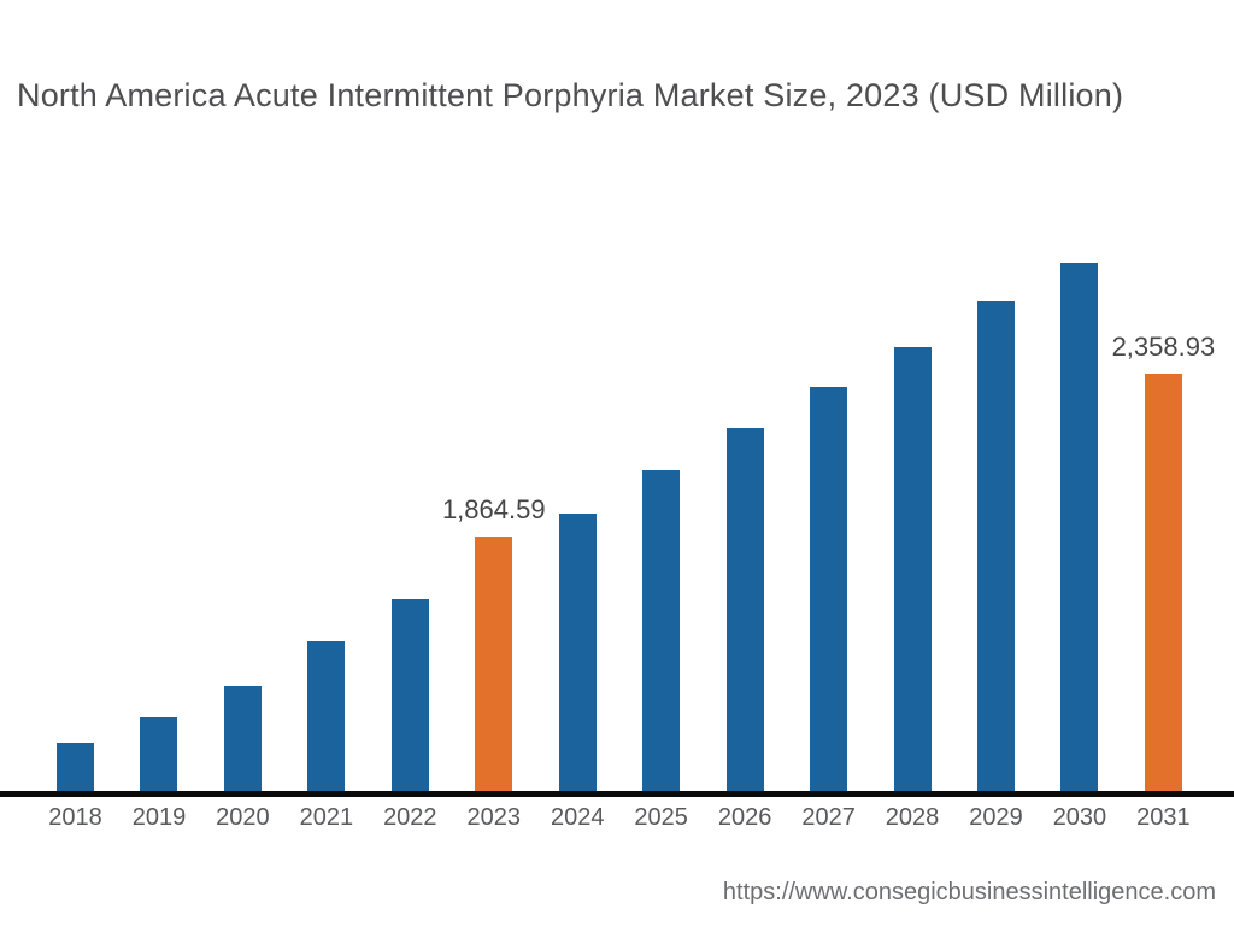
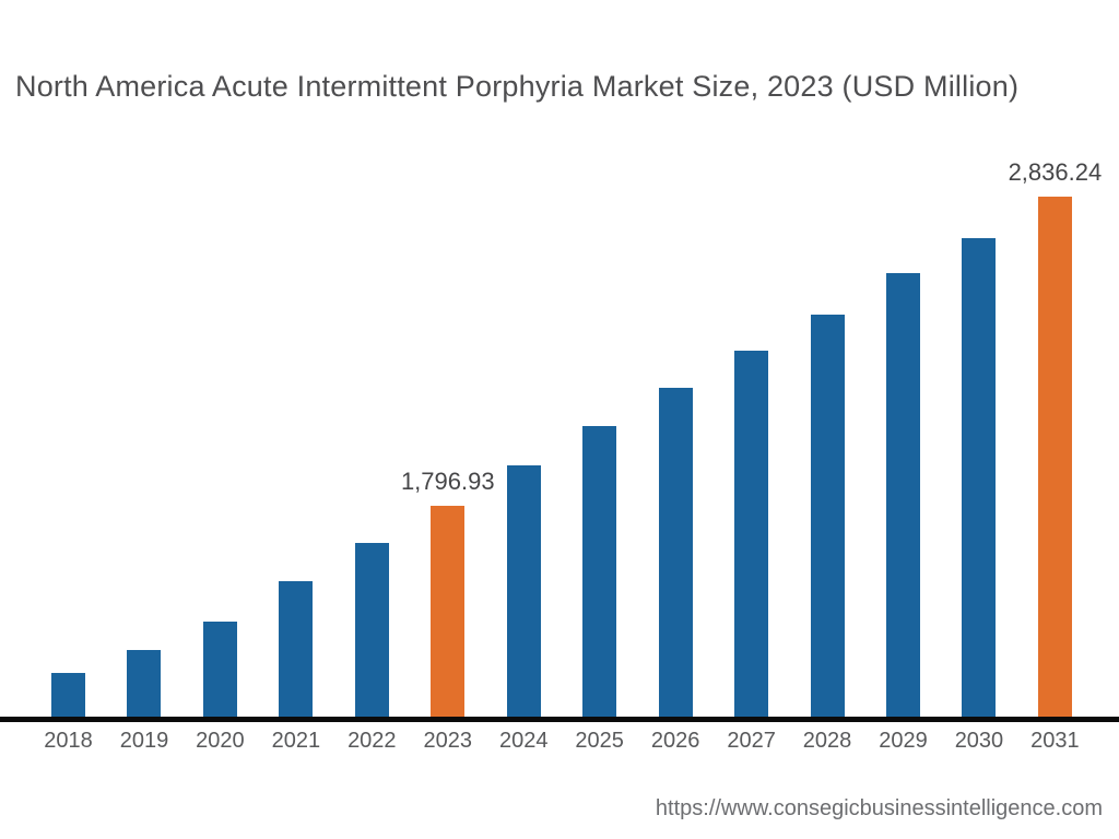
2023: 1,864.59 -> 1,796.93
2031: 2,358.93 -> 2,836.24
